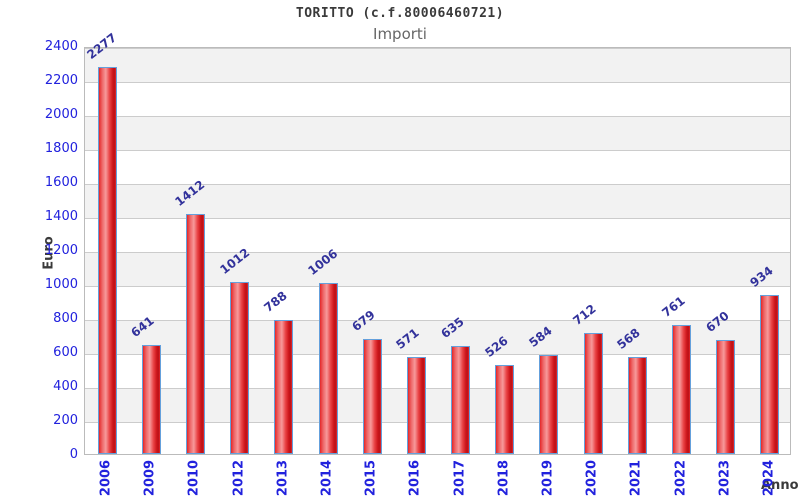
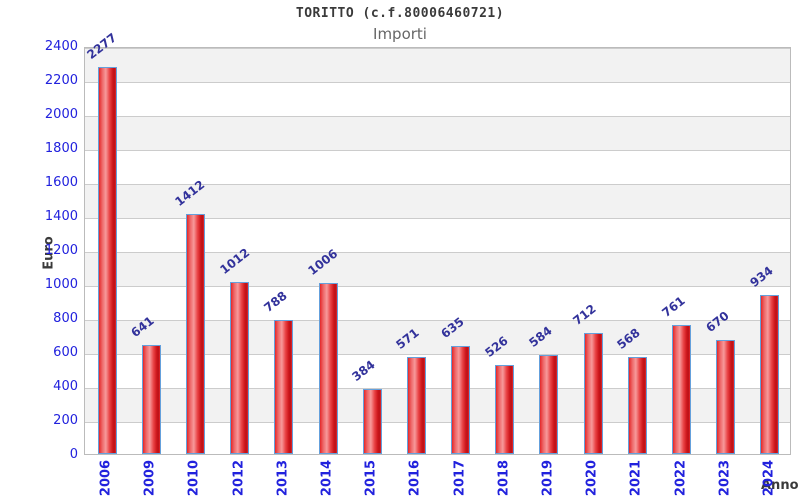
2015: 679 -> 384
